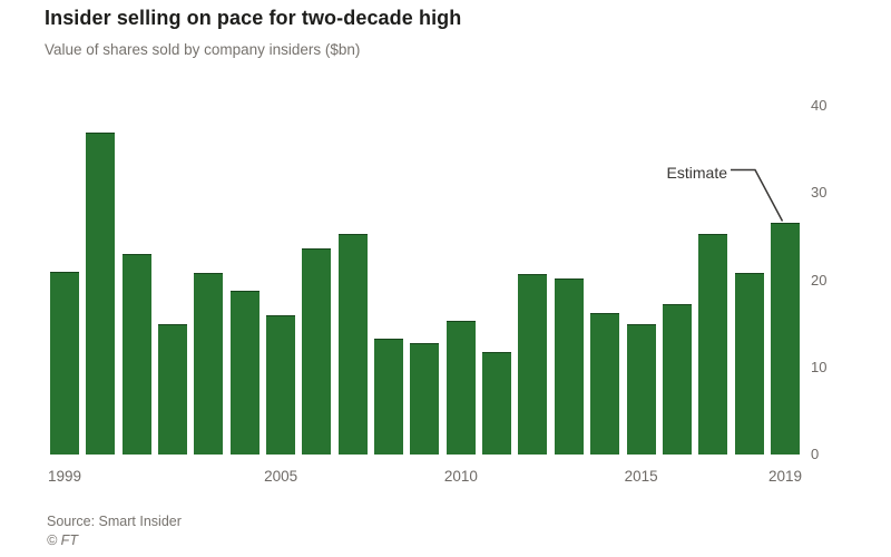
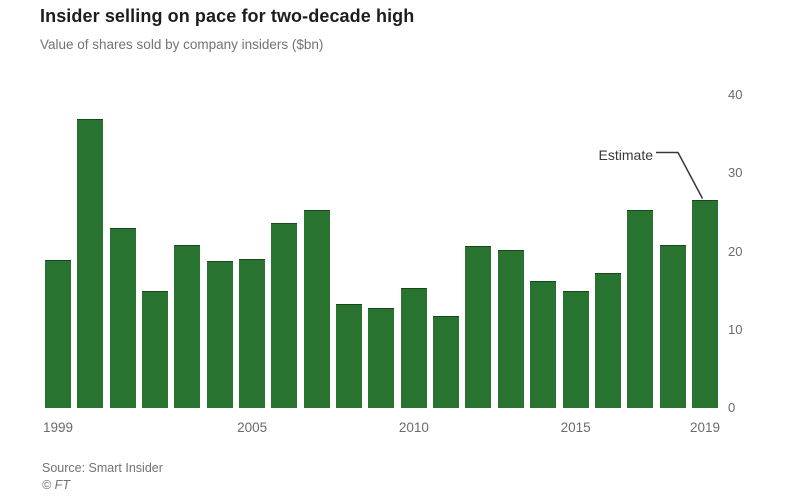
1999: 21 -> 19
2005: 16 -> 19
